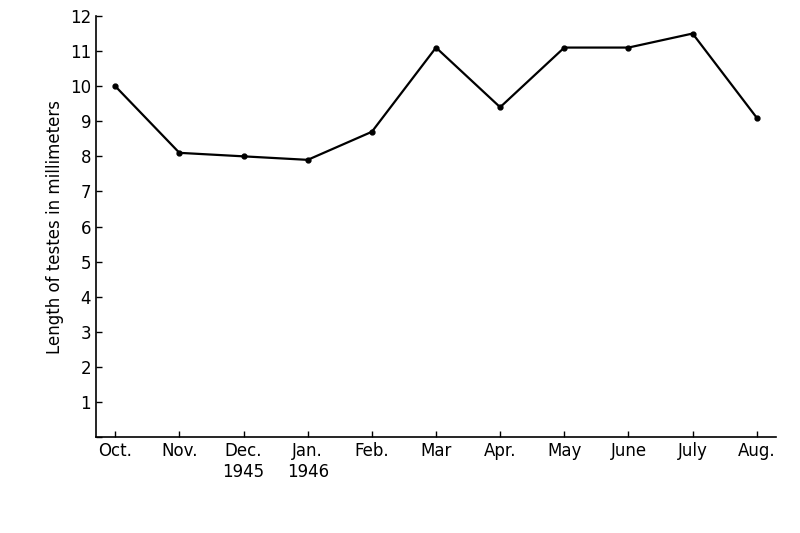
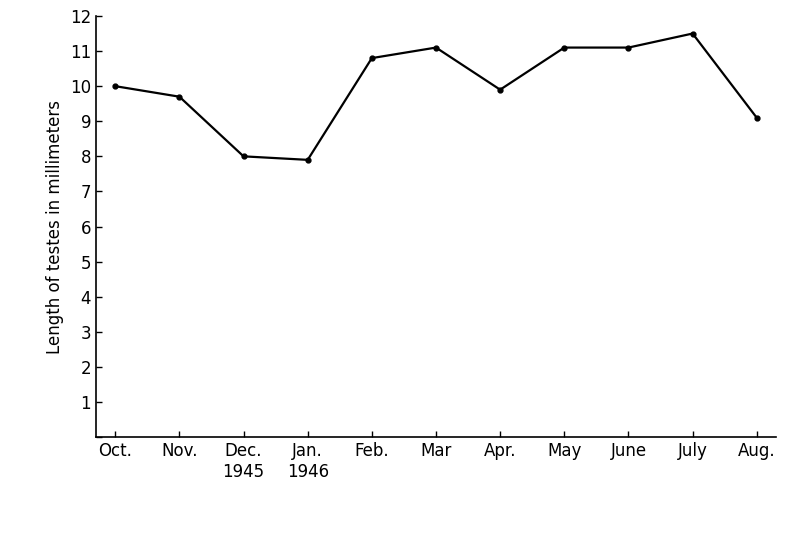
Nov.: 8.1 -> 9.7
Feb.: 8.7 -> 10.8
Apr.: 9.4 -> 9.9
